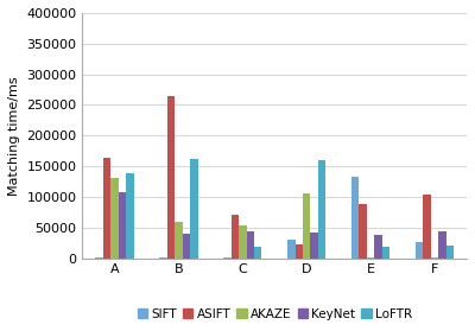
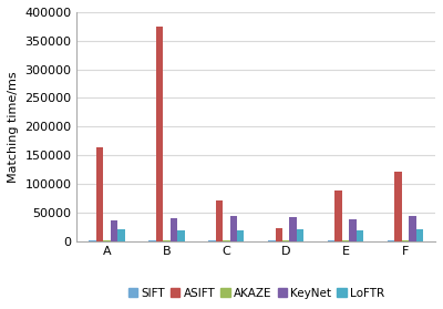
AKAZE/A: 130000 -> 2000
KeyNet/A: 108000 -> 37000
LoFTR/A: 138000 -> 20000
ASIFT/B: 264000 -> 375000
AKAZE/B: 60000 -> 2000
LoFTR/B: 162000 -> 18000
AKAZE/C: 54000 -> 2000
SIFT/D: 30000 -> 2000
AKAZE/D: 106000 -> 2000
LoFTR/D: 160000 -> 20000
SIFT/E: 132000 -> 2000
SIFT/F: 26000 -> 2000
ASIFT/F: 104000 -> 122000
